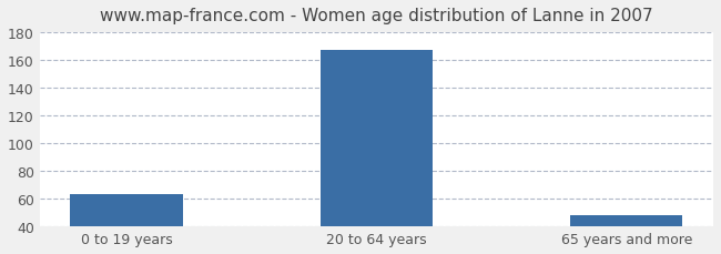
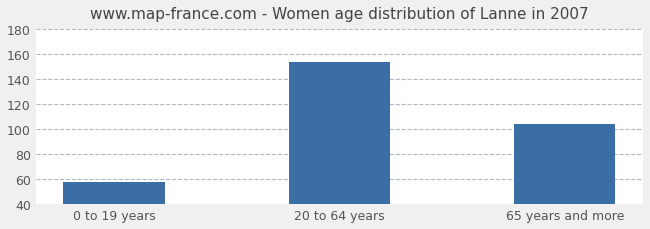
0 to 19 years: 63 -> 58
20 to 64 years: 167 -> 154
65 years and more: 48 -> 104
